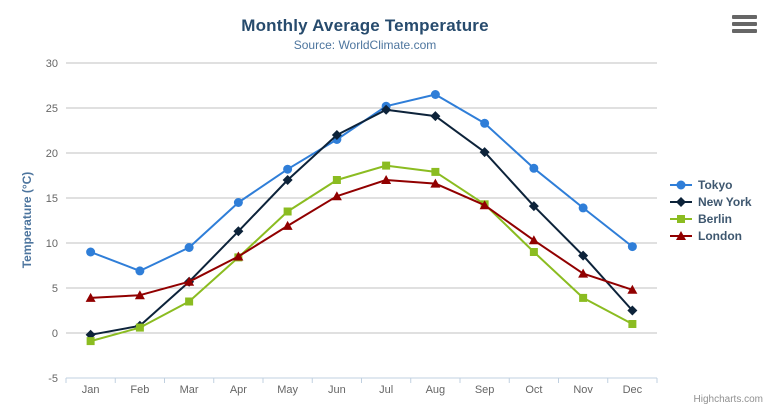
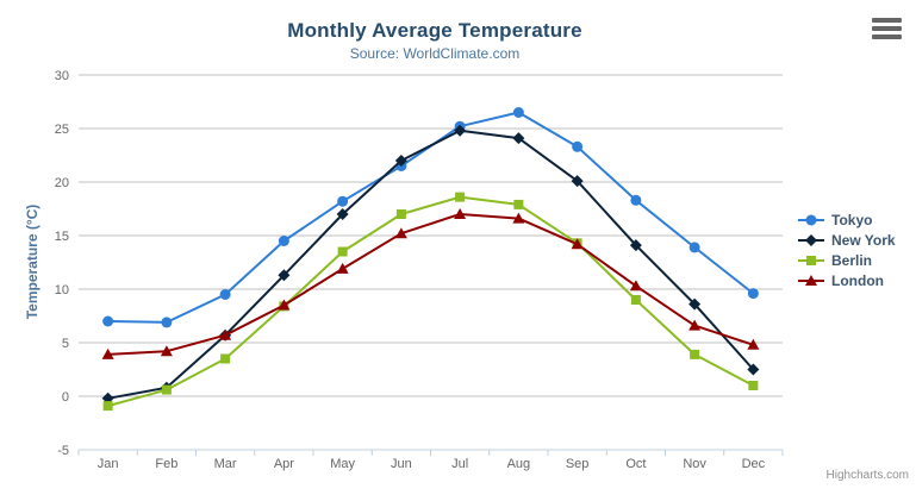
Tokyo/Jan: 9 -> 7
